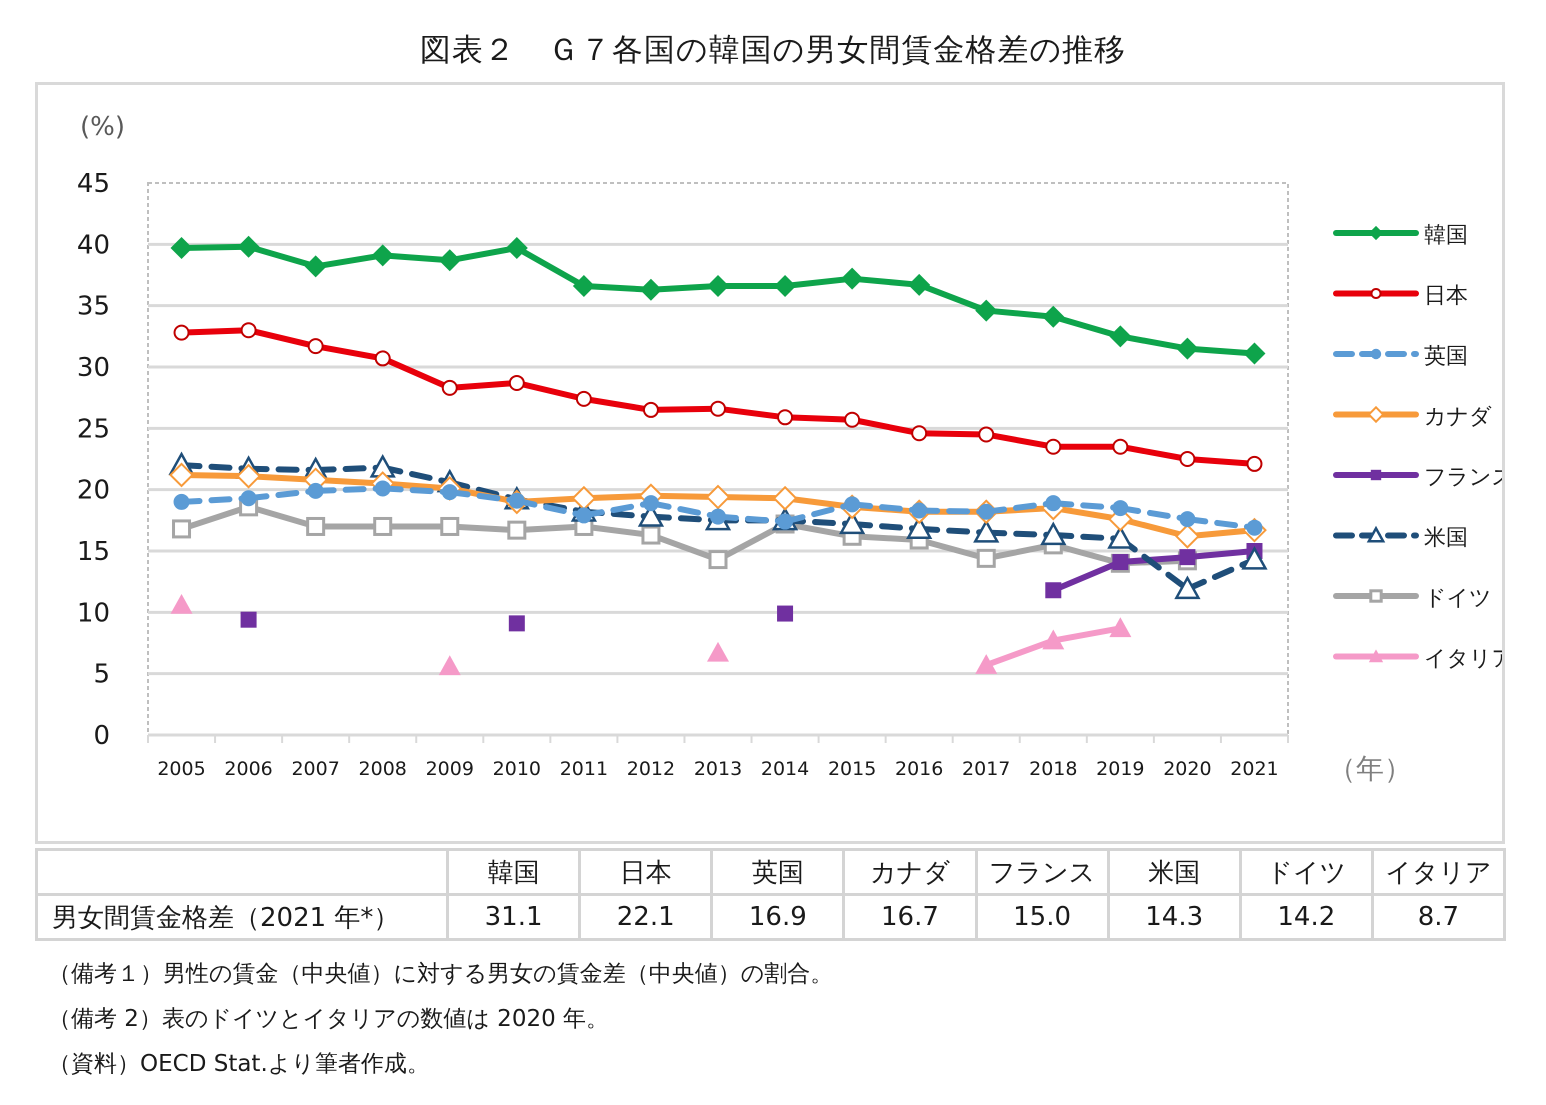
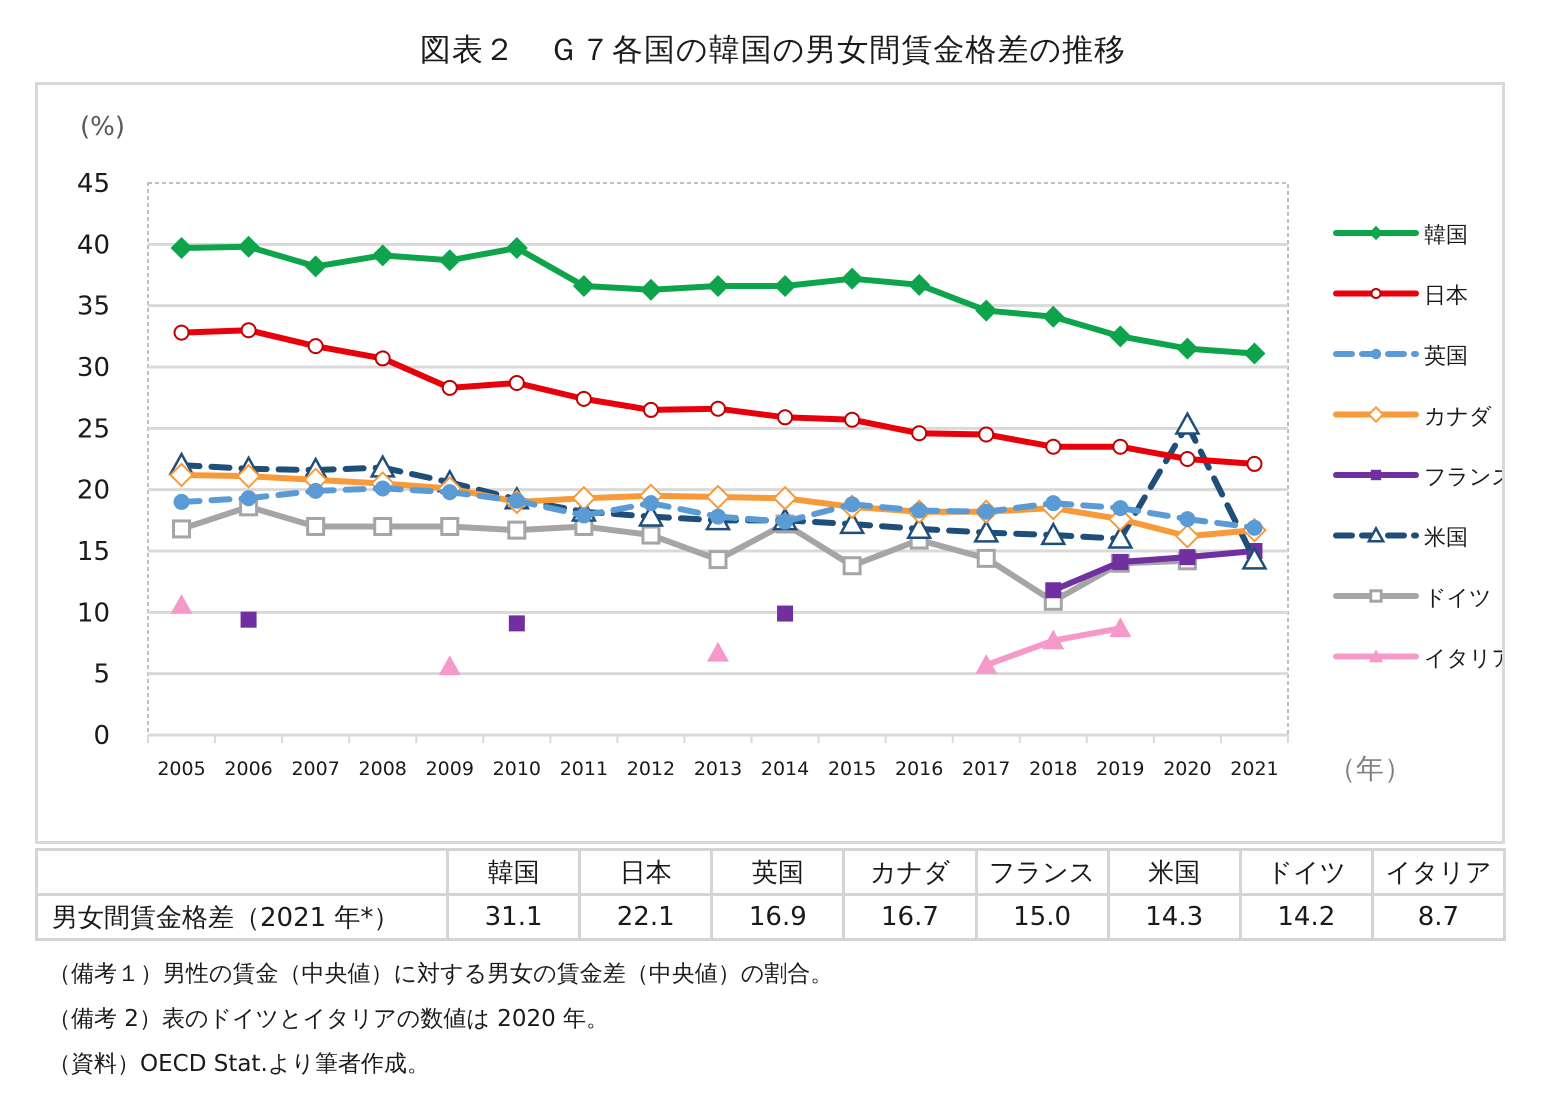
ドイツ/2015: 16.2 -> 13.8
ドイツ/2018: 15.5 -> 10.9
米国/2020: 11.9 -> 25.3
